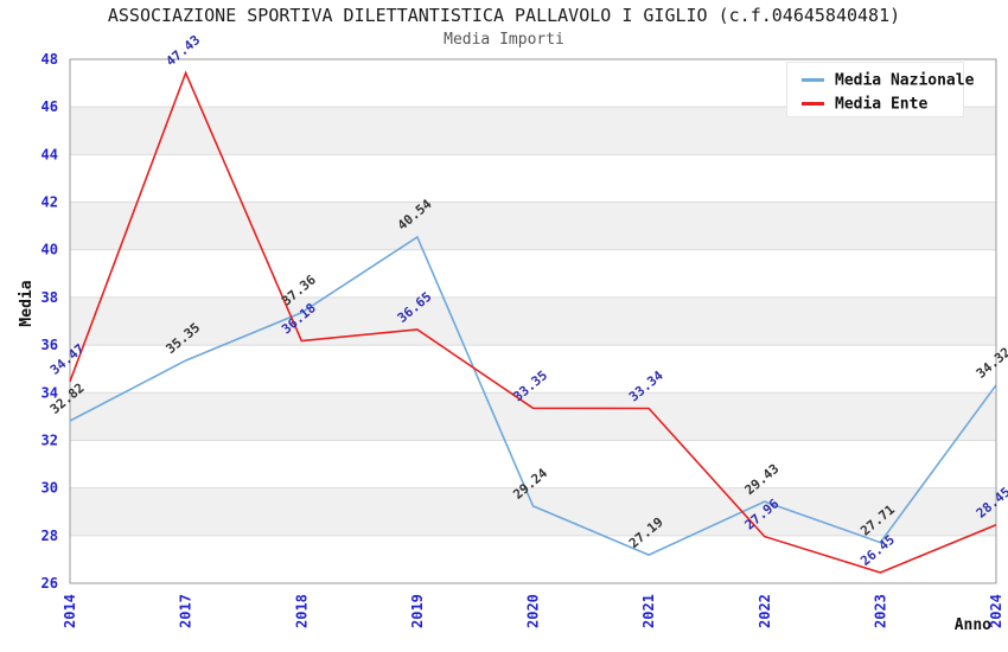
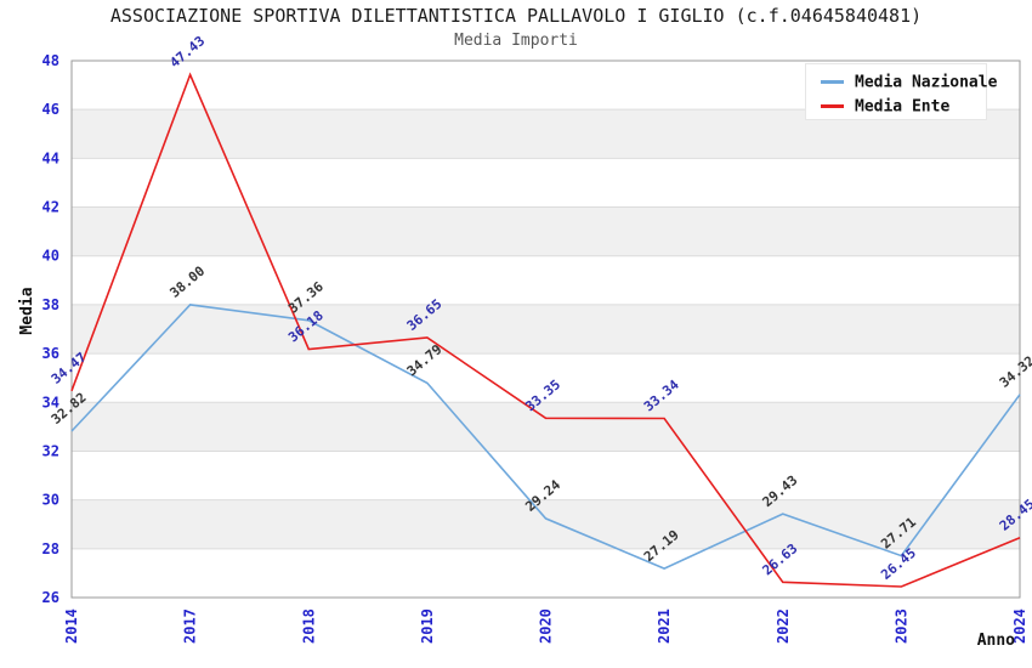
Media Nazionale/2017: 35.35 -> 38.00
Media Nazionale/2019: 40.54 -> 34.79
Media Ente/2022: 27.96 -> 26.63
